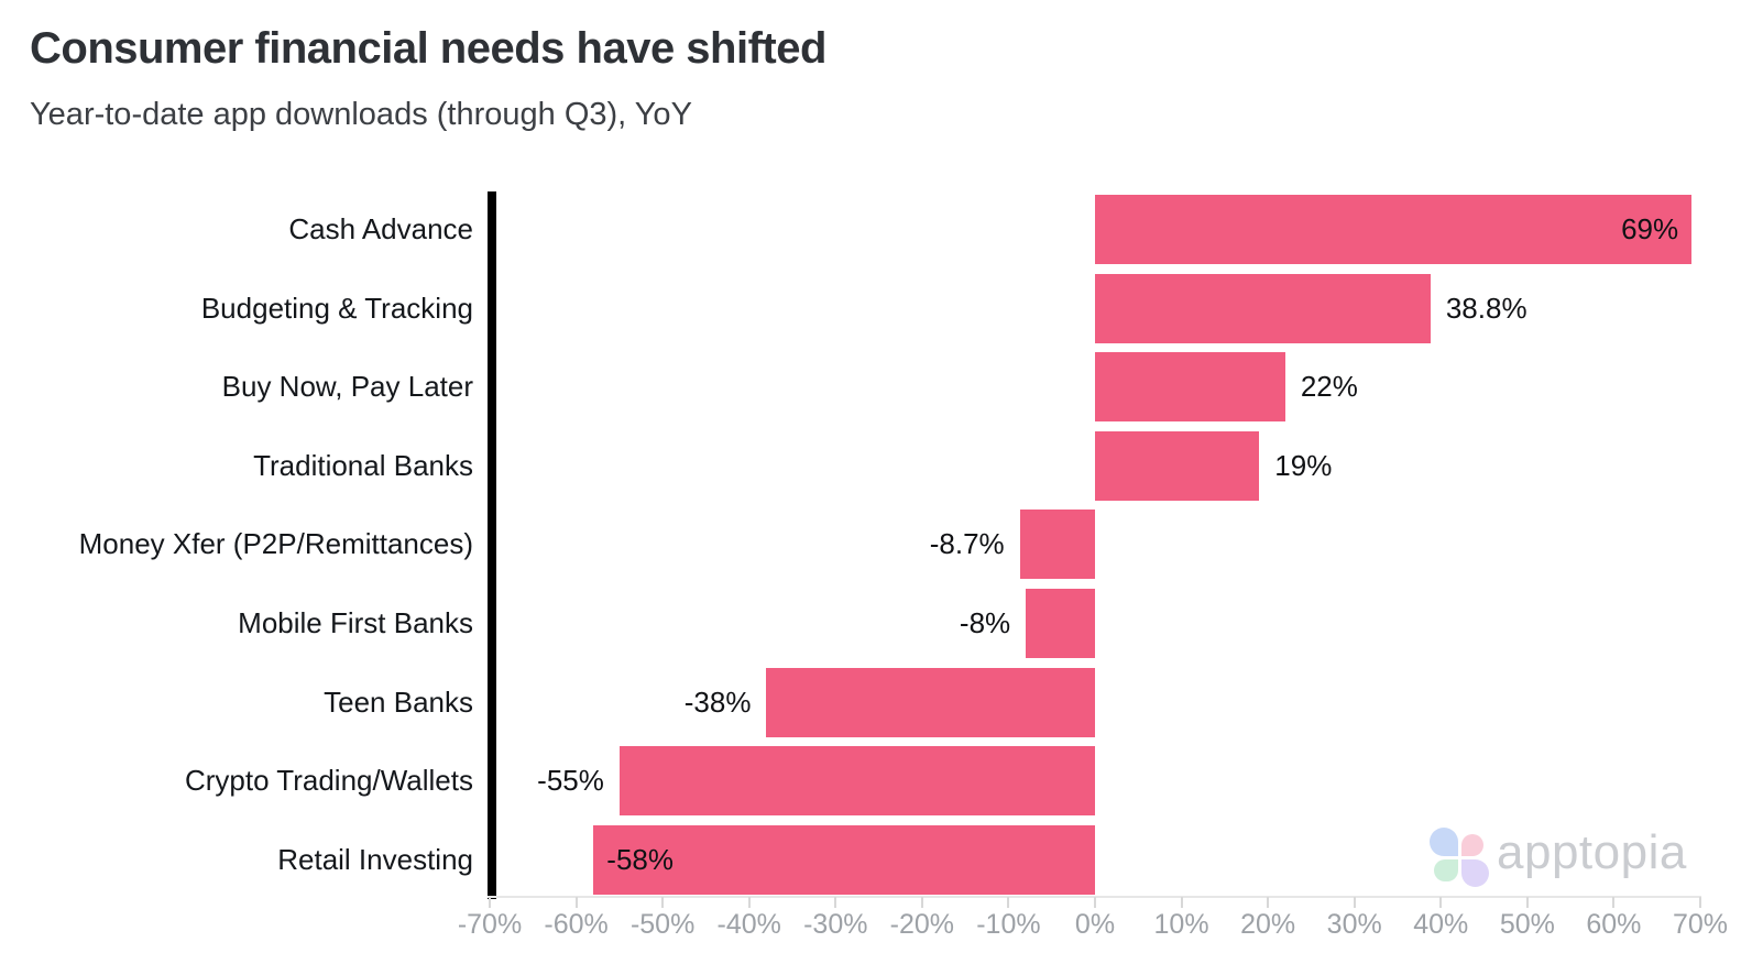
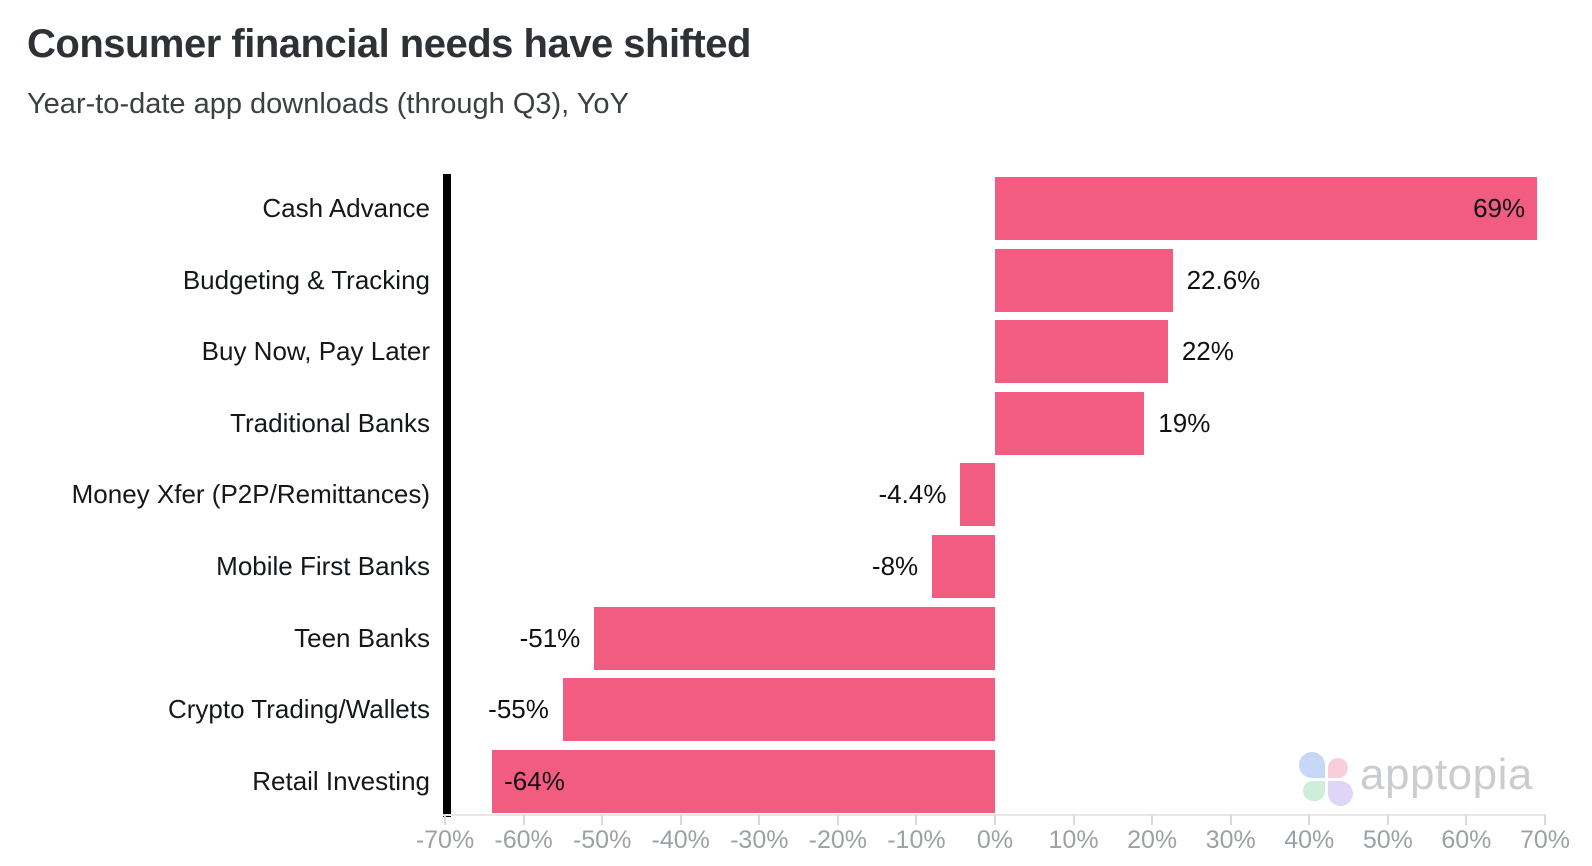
Budgeting & Tracking: 38.8% -> 22.6%
Money Xfer (P2P/Remittances): -8.7% -> -4.4%
Teen Banks: -38% -> -51%
Retail Investing: -58% -> -64%
